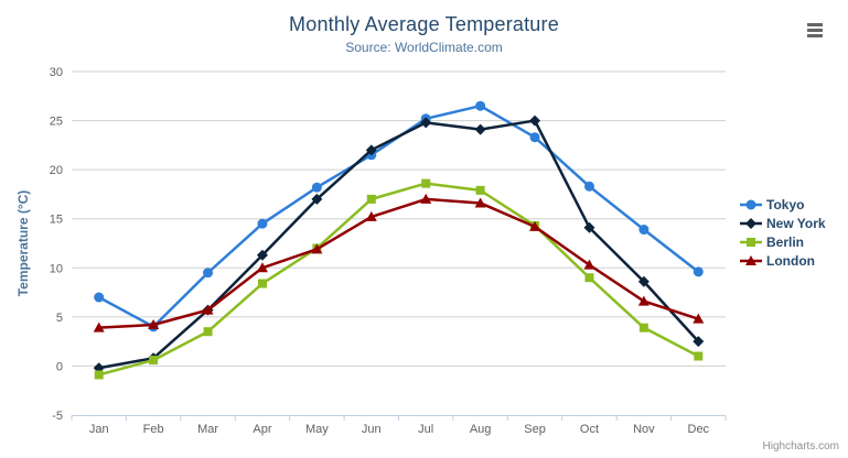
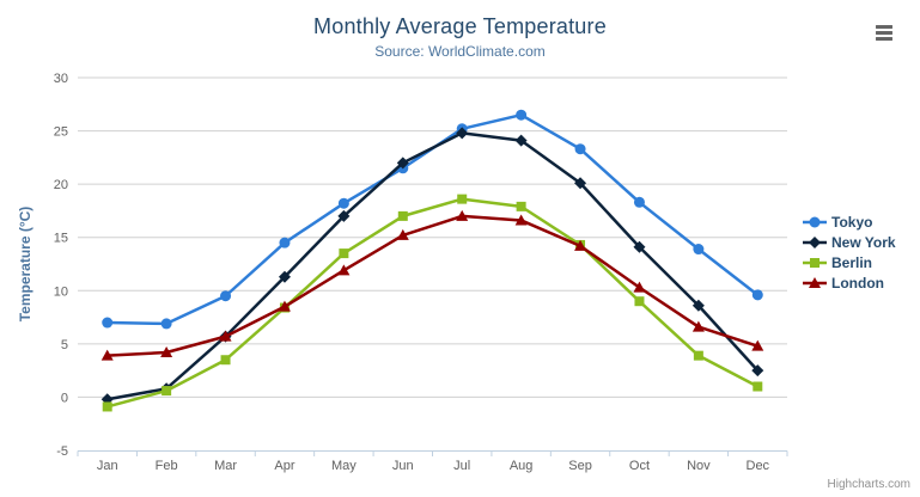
Tokyo/Feb: 4 -> 7
London/Apr: 10 -> 8
Berlin/May: 12 -> 14
New York/Sep: 25 -> 20
